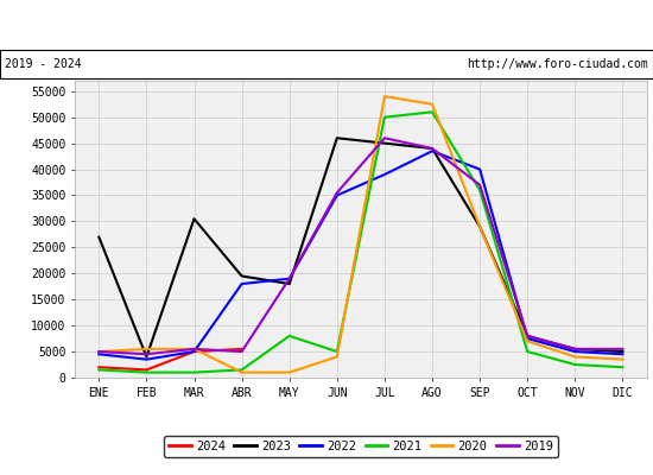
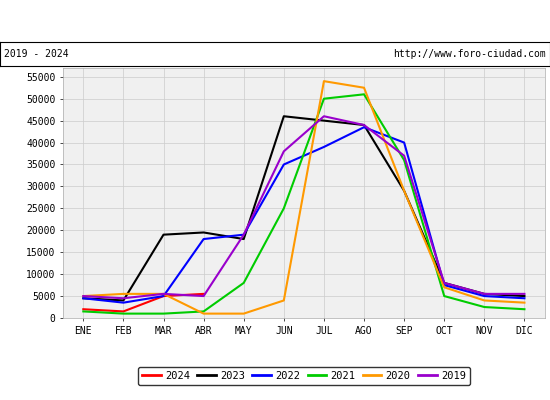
2023/ENE: 27000 -> 4500
2023/MAR: 30500 -> 19000
2021/JUN: 5000 -> 25000
2019/JUN: 35500 -> 38000
